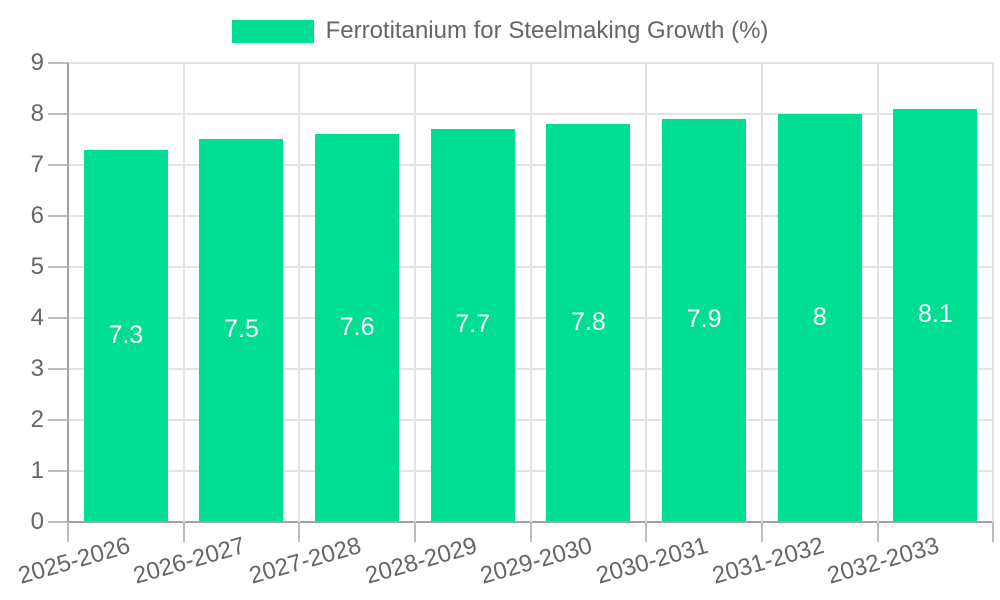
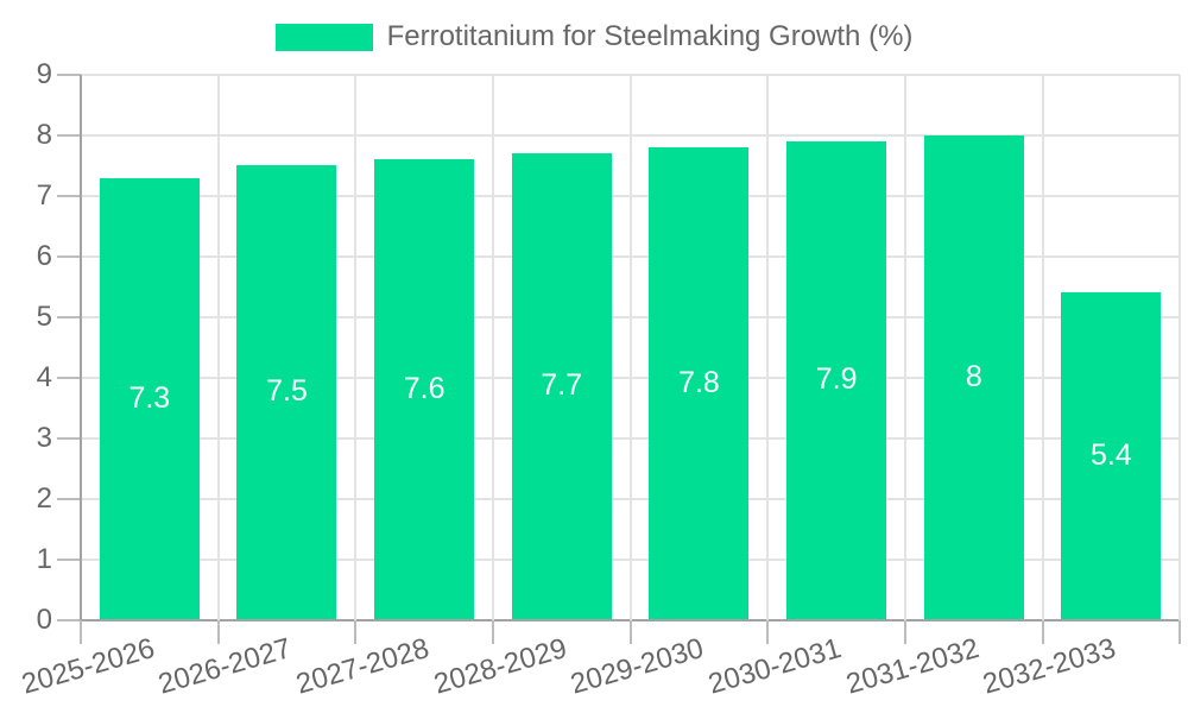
2032-2033: 8.1 -> 5.4
